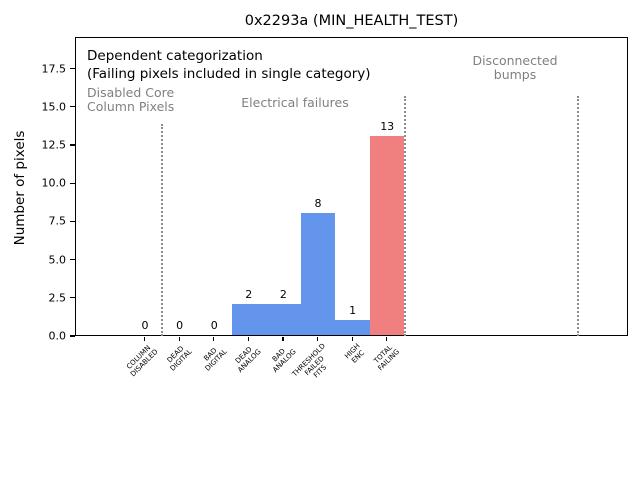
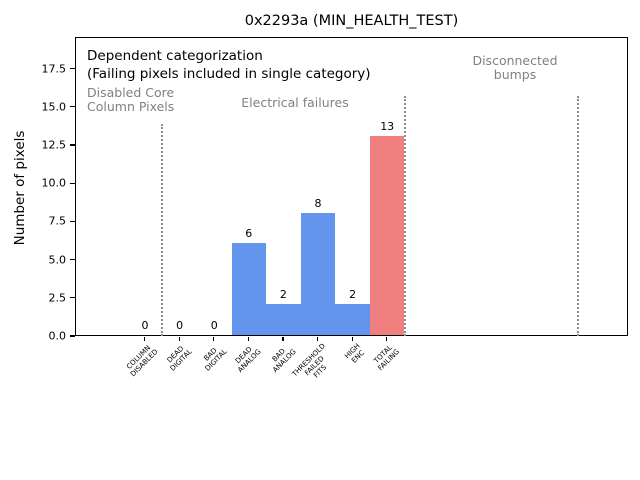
DEAD ANALOG: 2 -> 6
HIGH ENC: 1 -> 2
